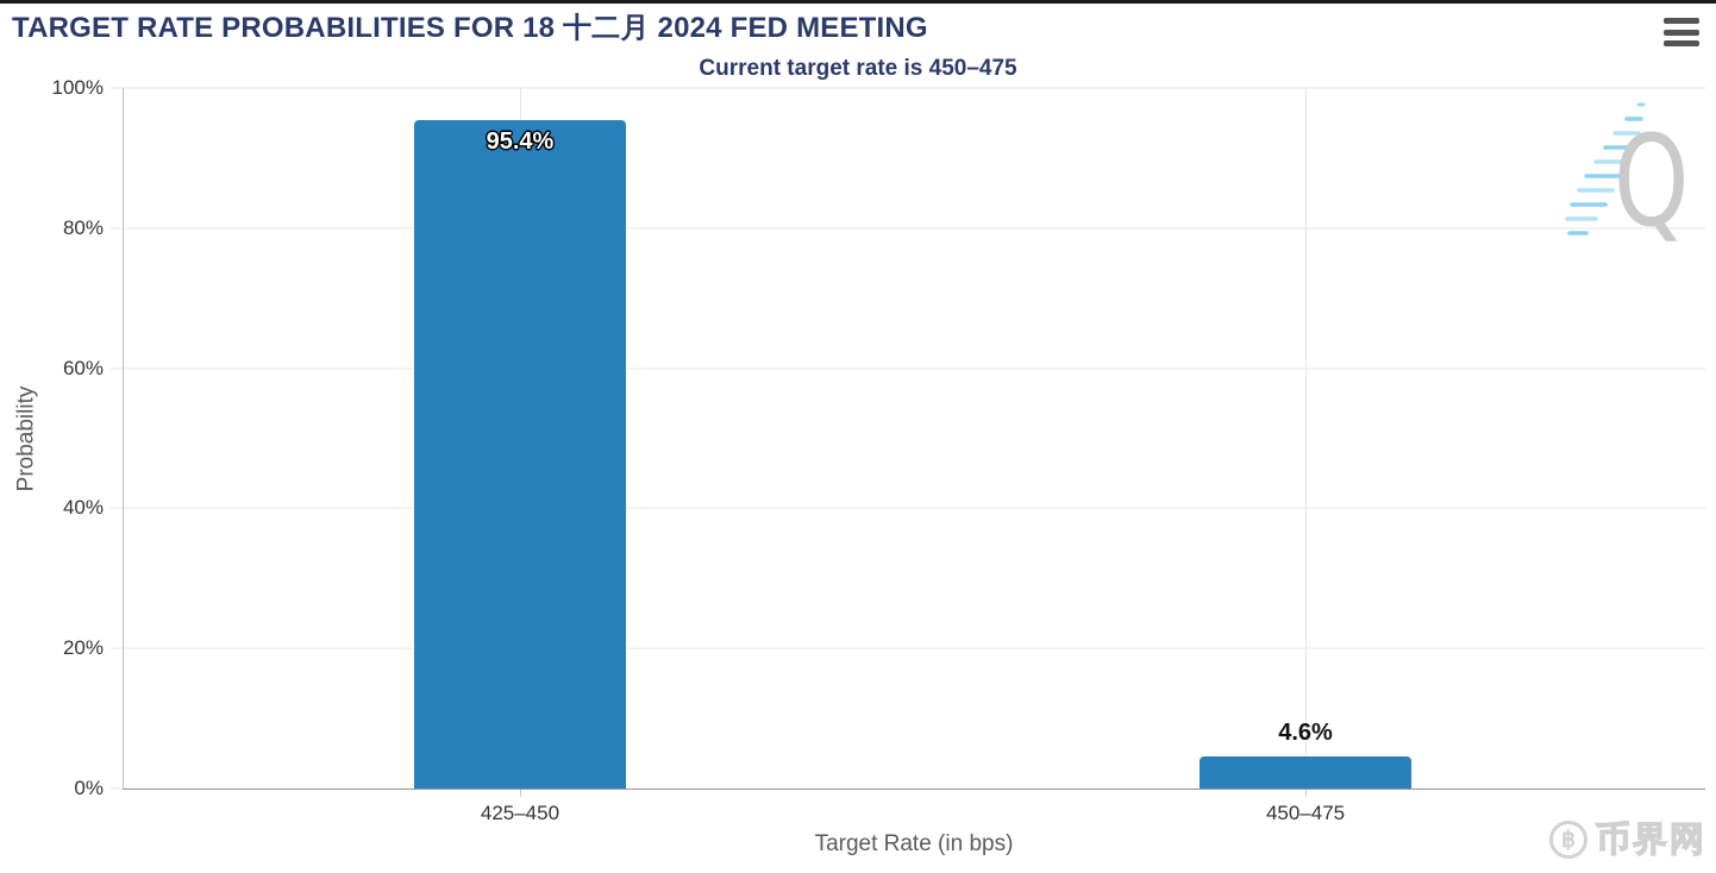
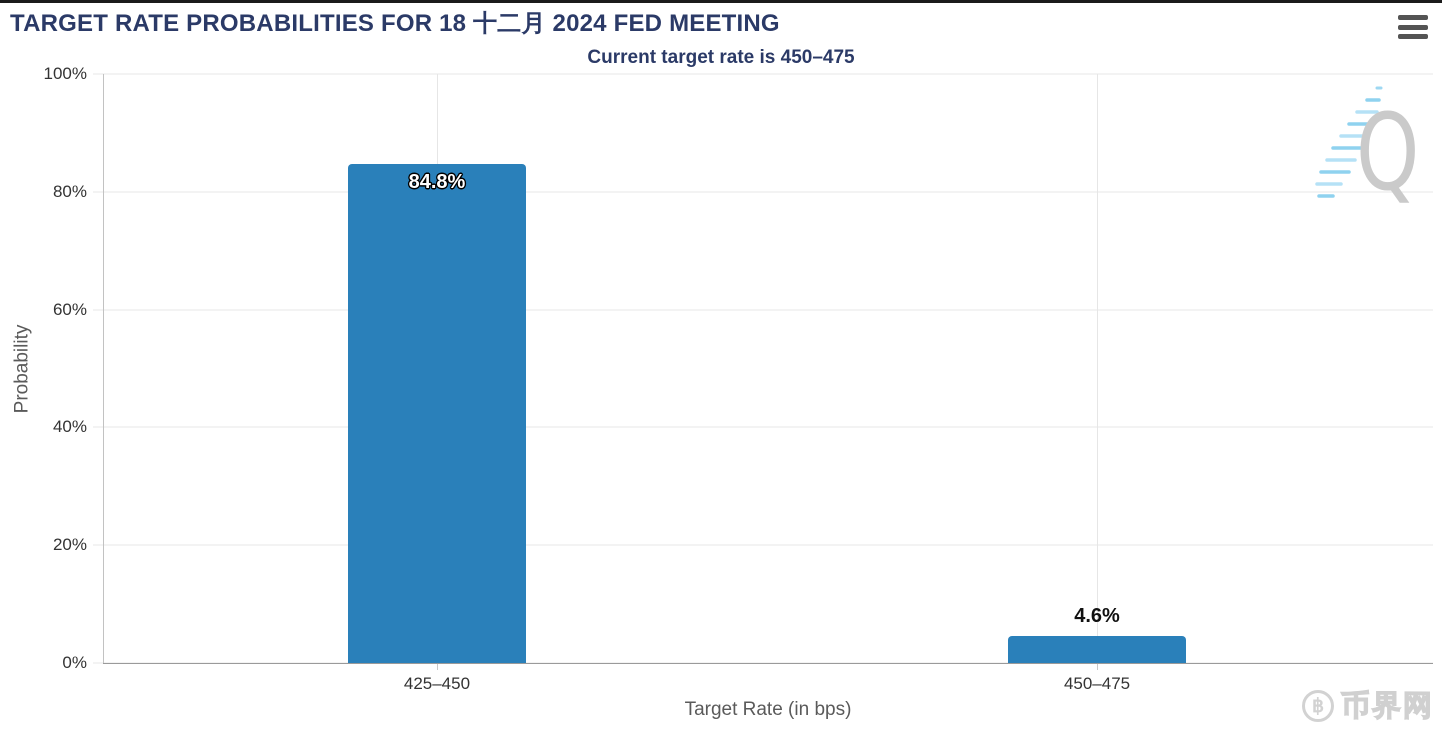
425–450: 95.4% -> 84.8%
